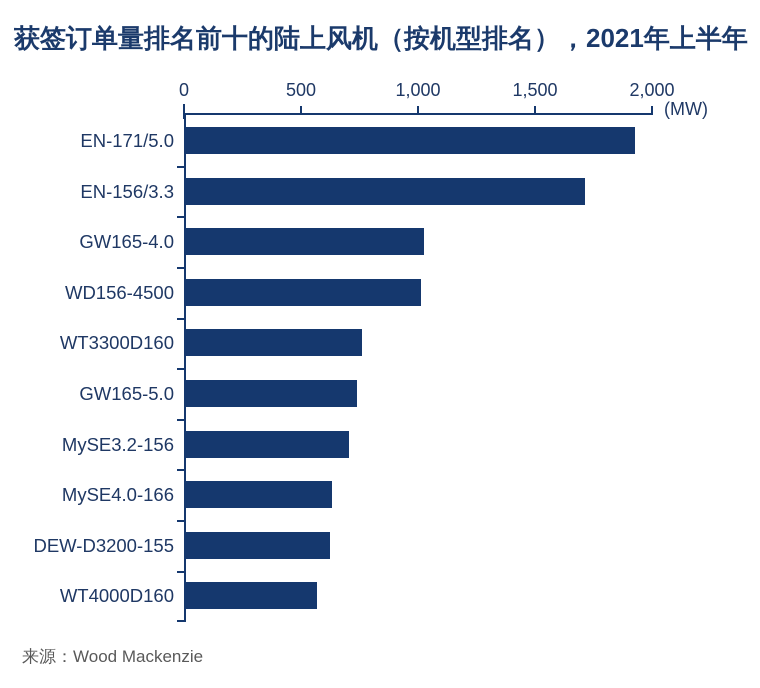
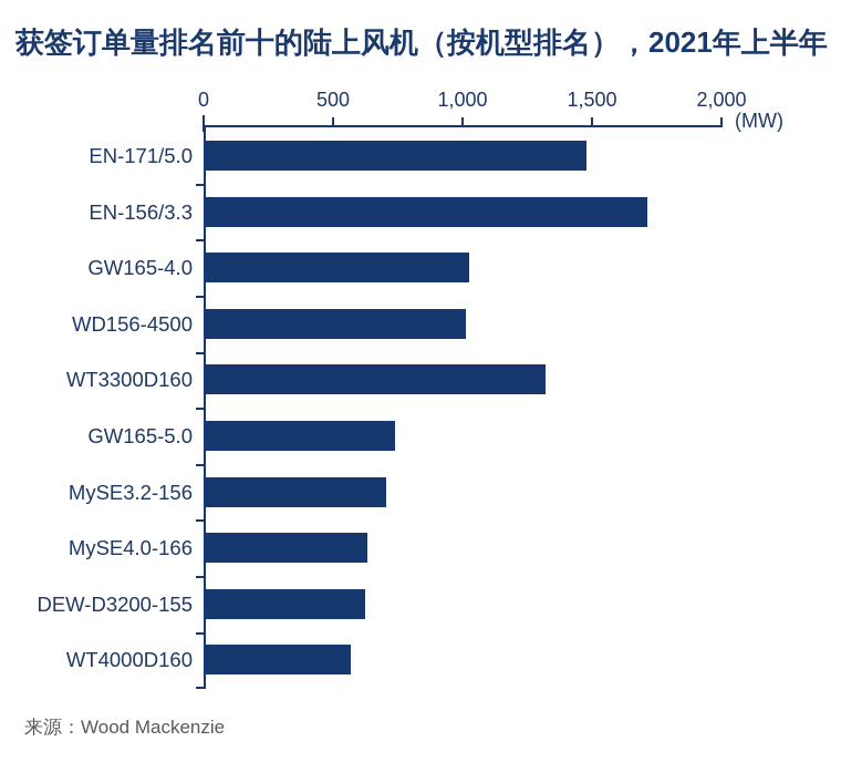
EN-171/5.0: 1920 -> 1470
WT3300D160: 750 -> 1310
